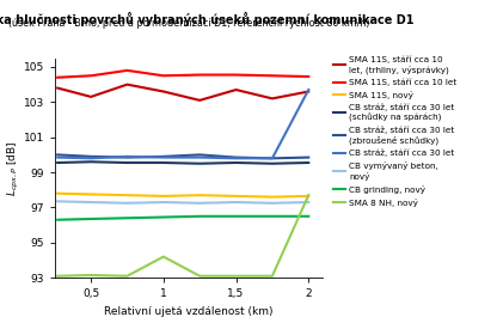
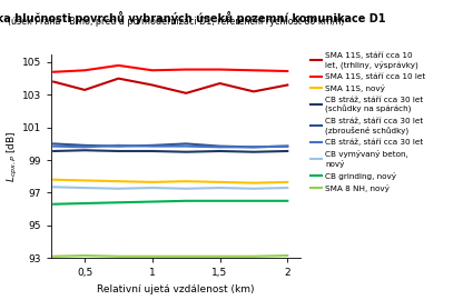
SMA 8 NH, nový/1: 94.2 -> 93.1
CB stráž, stáří cca 30 let/2: 103.7 -> 99.8
SMA 8 NH, nový/2: 97.7 -> 93.2
